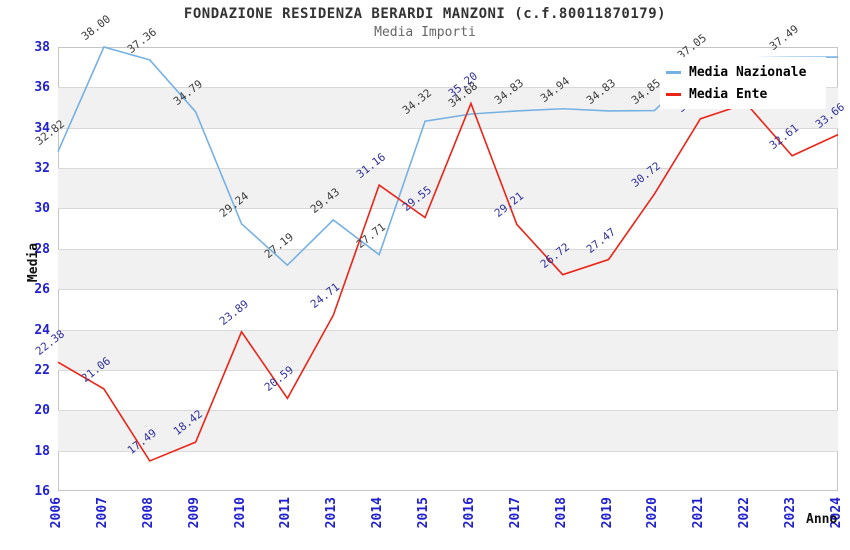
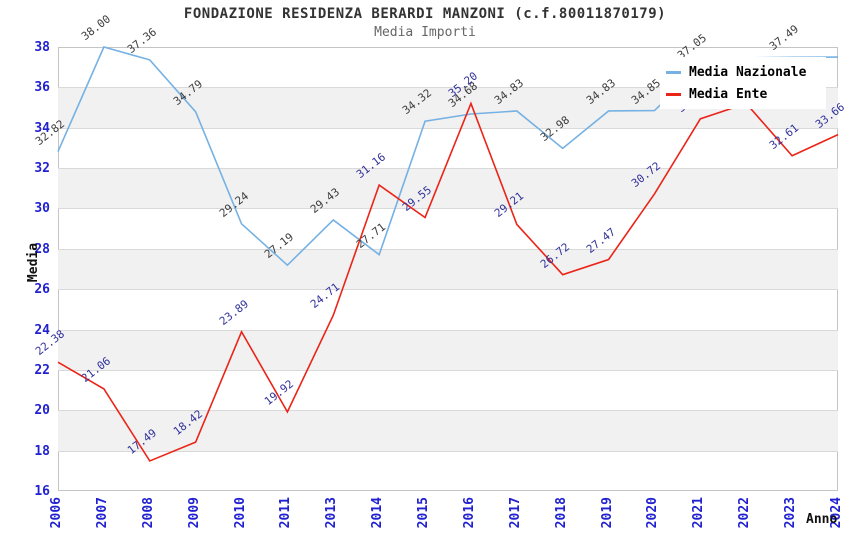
Media Ente/2011: 20.59 -> 19.92
Media Nazionale/2018: 34.94 -> 32.98
